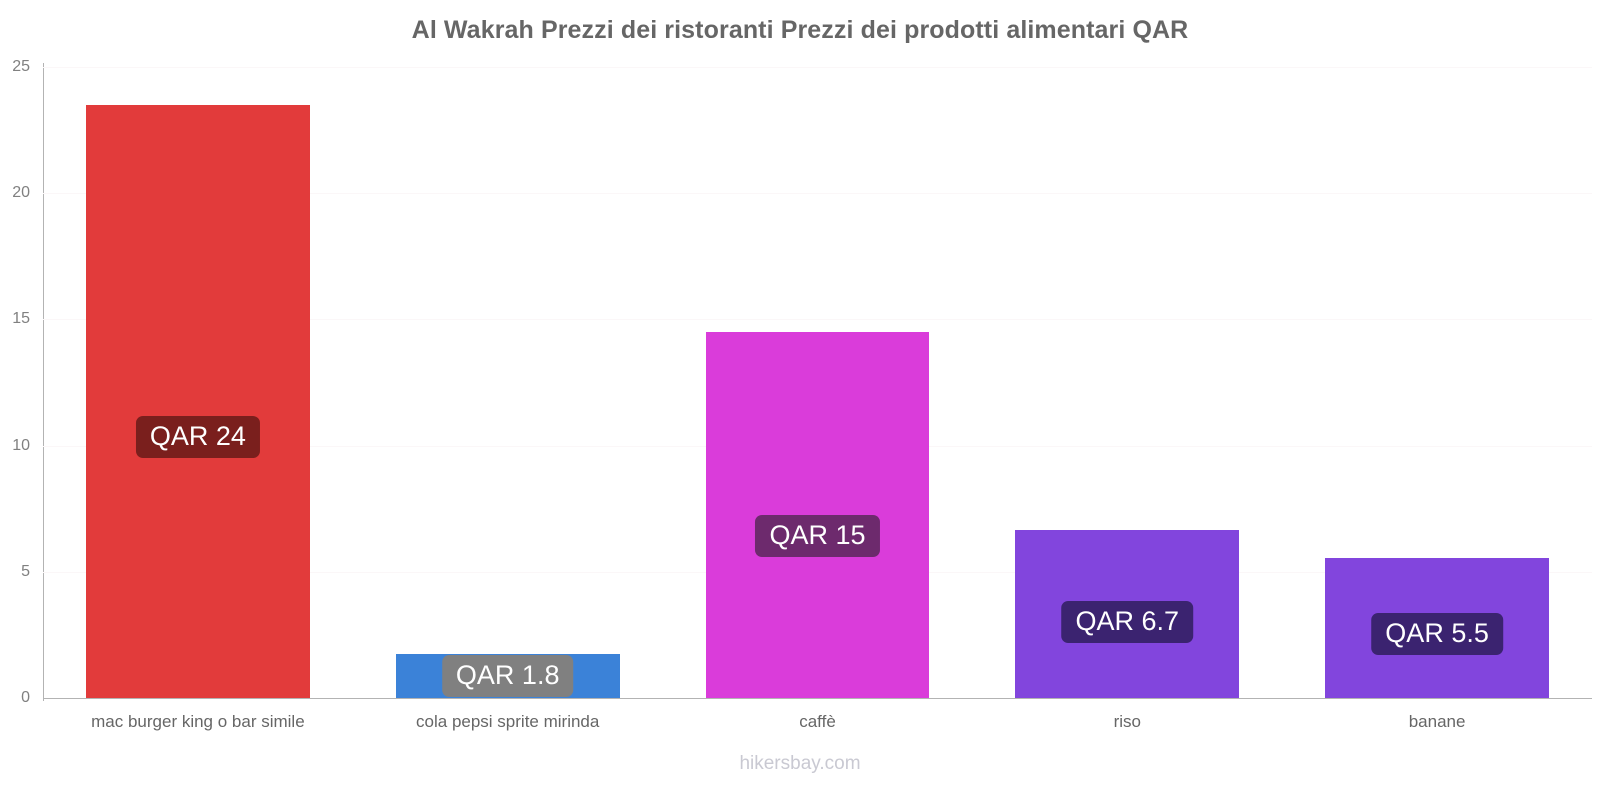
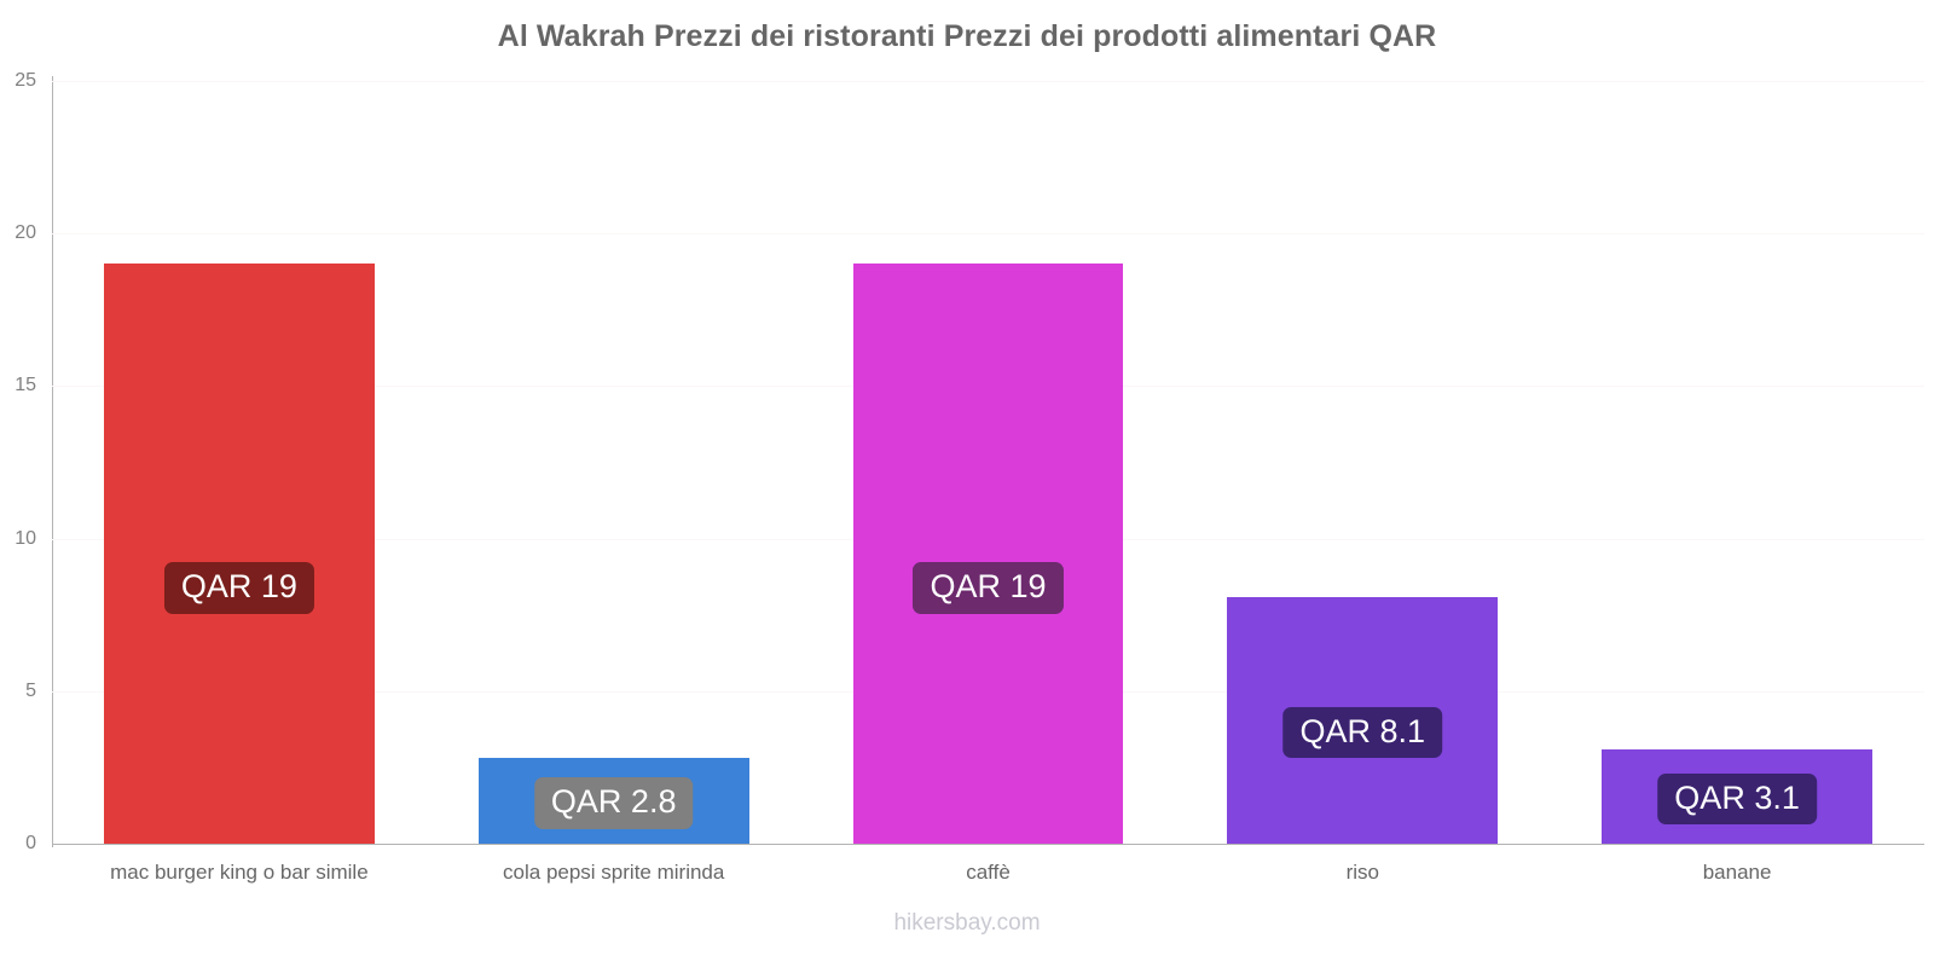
mac burger king o bar simile: 24 -> 19
cola pepsi sprite mirinda: 1.8 -> 2.8
caffè: 15 -> 19
riso: 6.7 -> 8.1
banane: 5.5 -> 3.1
